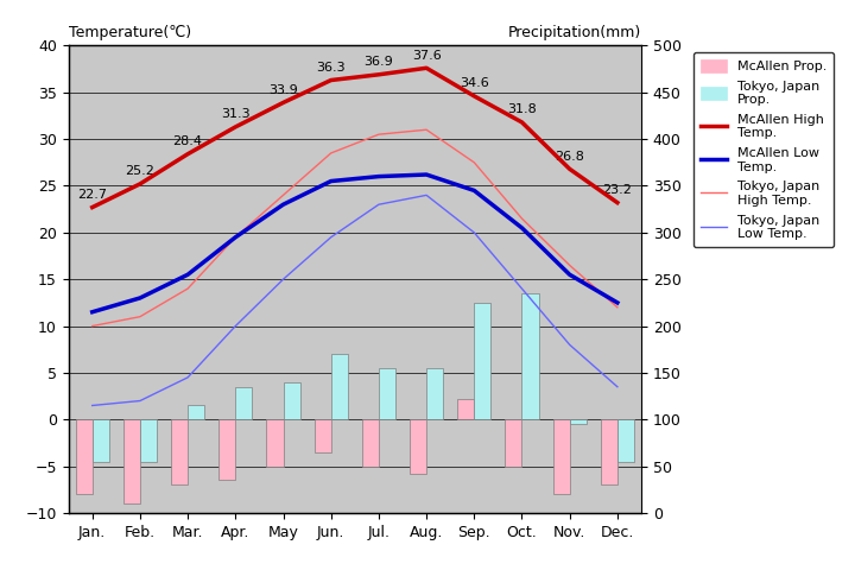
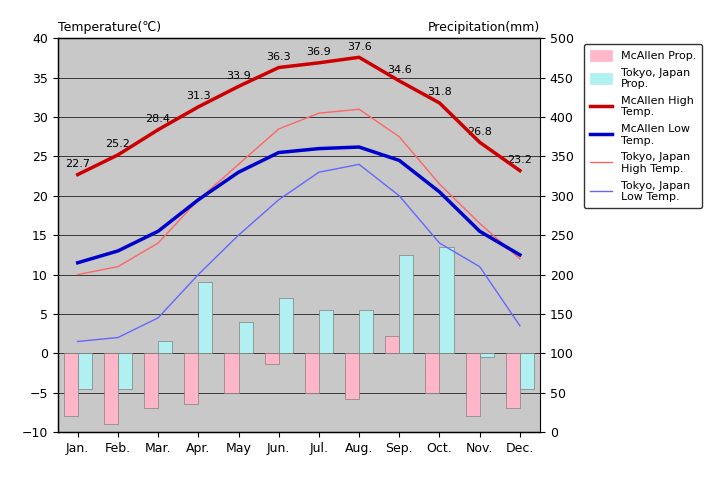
Tokyo, Japan Prop./Apr.: 3.5 -> 9.0
McAllen Prop./Jun.: -3.5 -> -1.4
Tokyo, Japan Low Temp./Nov.: 8.0 -> 11.0
